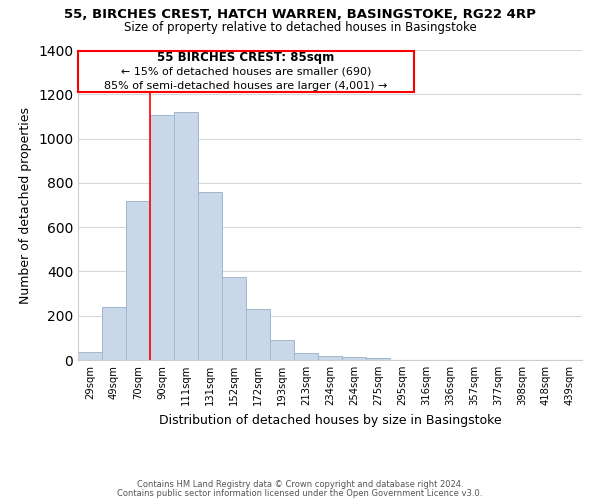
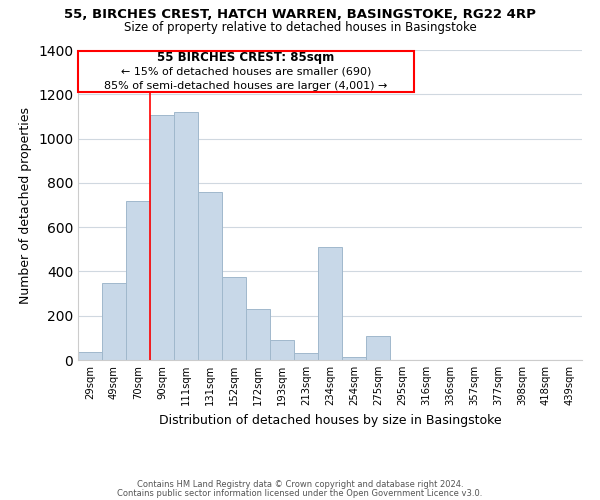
49sqm: 240 -> 350
234sqm: 20 -> 510
275sqm: 8 -> 110
